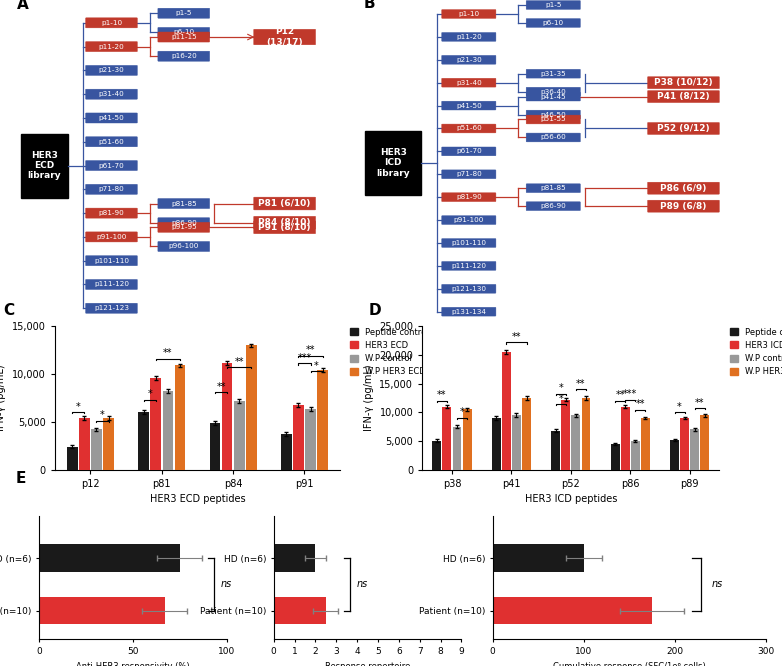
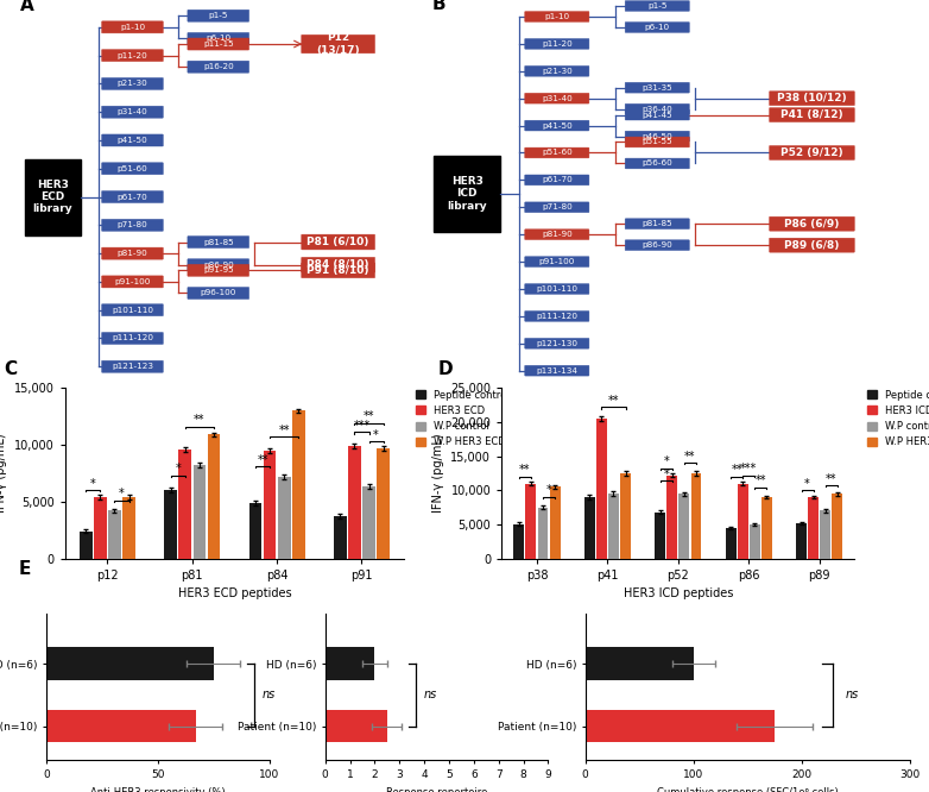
HER3 ECD/p84: 11,200 -> 9,500
HER3 ECD/p91: 6,800 -> 9,900
W.P HER3 ECD/p91: 10,400 -> 9,700
